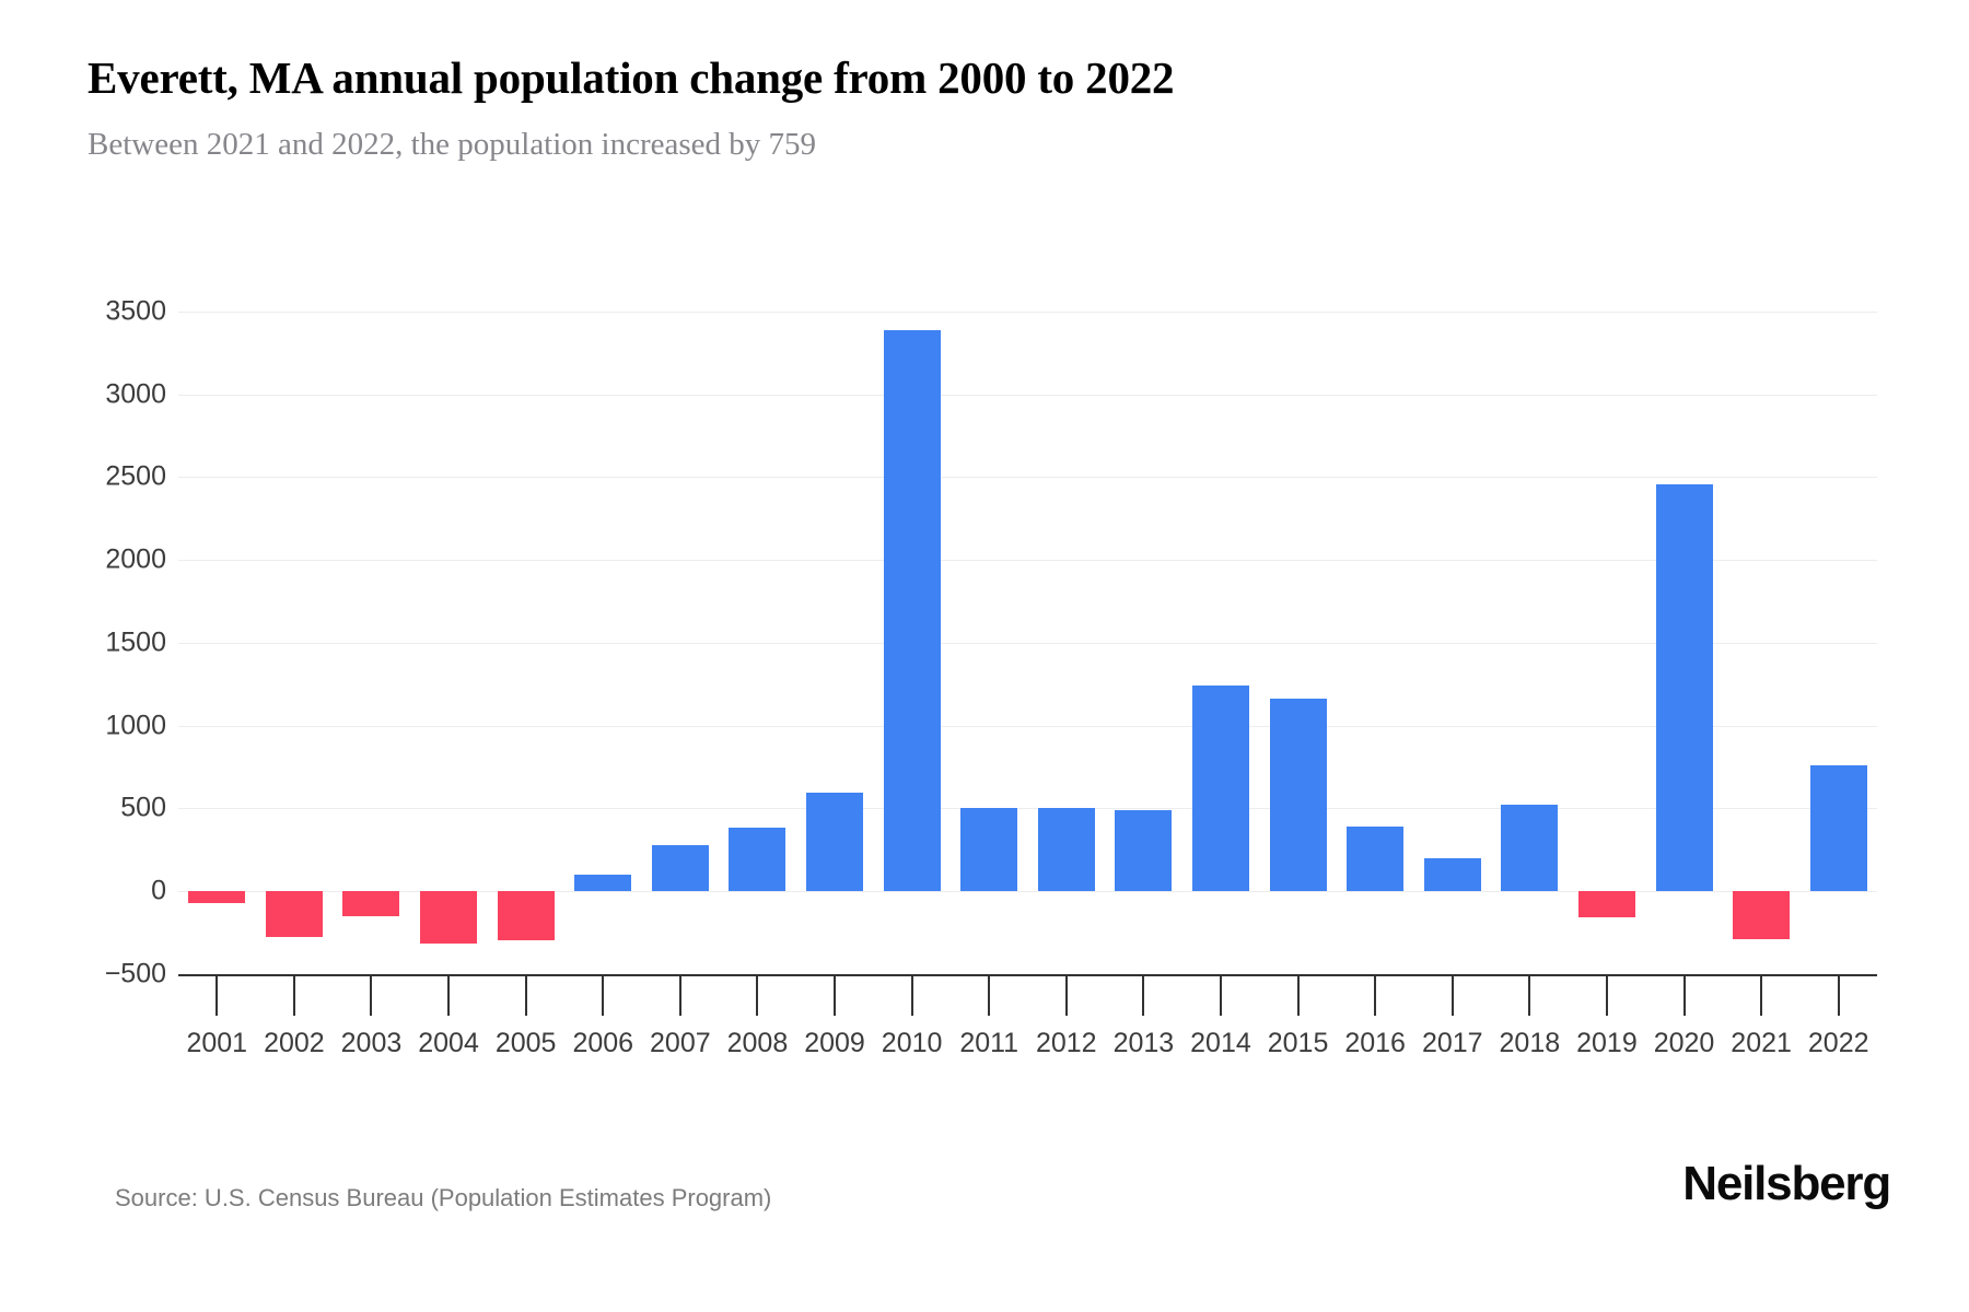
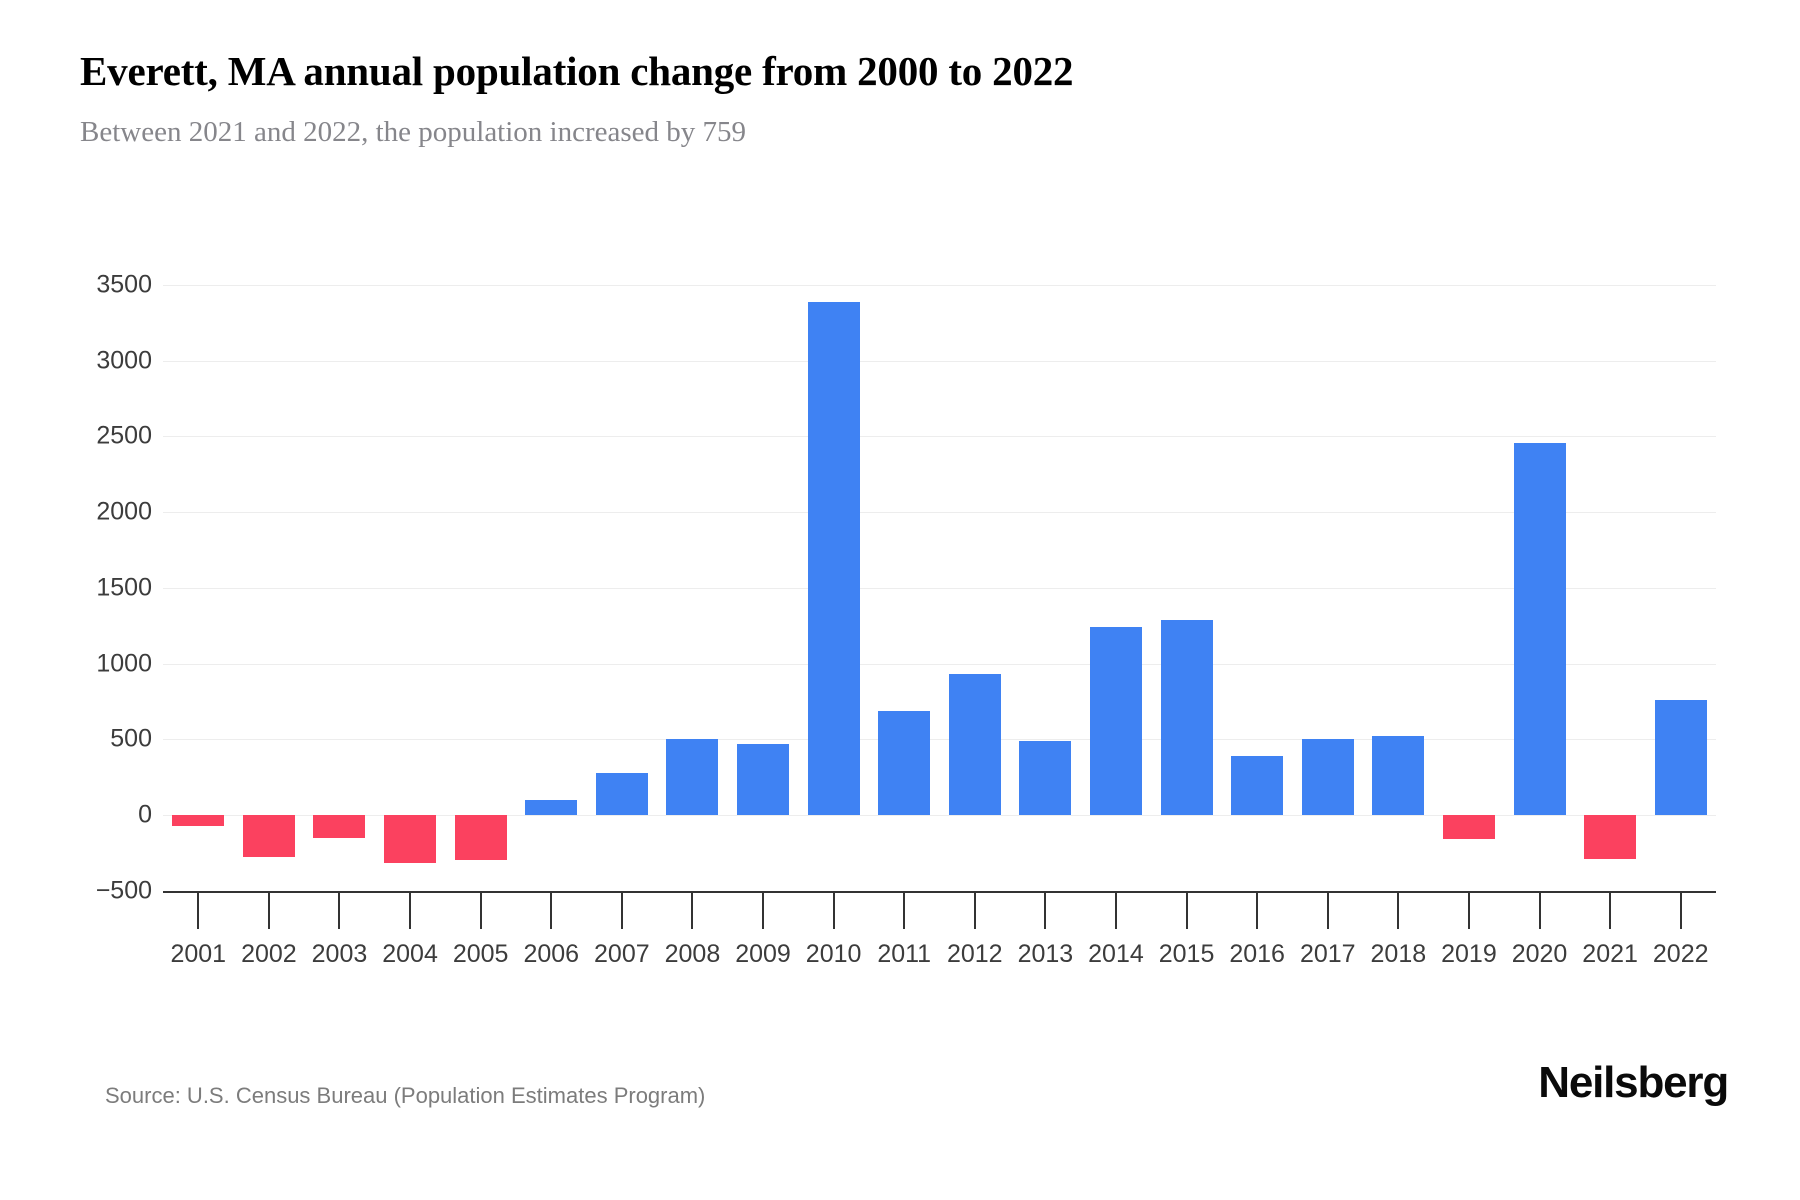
2008: 380 -> 500
2009: 600 -> 470
2011: 500 -> 690
2012: 500 -> 930
2015: 1160 -> 1290
2017: 200 -> 500
